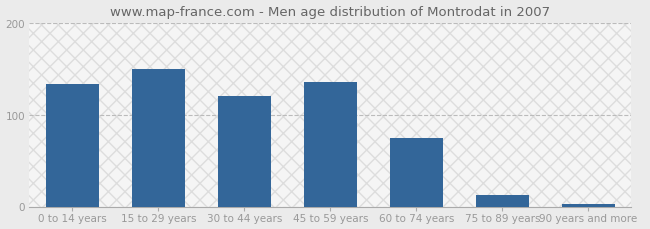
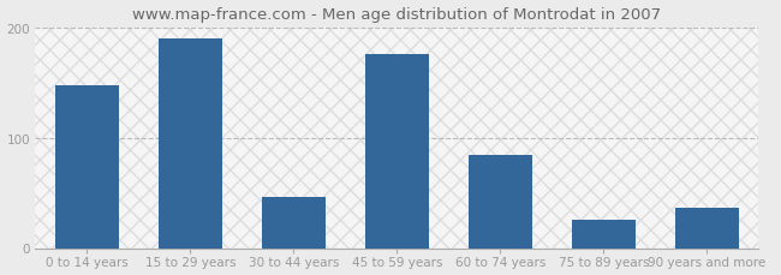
0 to 14 years: 133 -> 148
15 to 29 years: 150 -> 190
30 to 44 years: 120 -> 46
45 to 59 years: 136 -> 176
60 to 74 years: 75 -> 84
75 to 89 years: 12 -> 26
90 years and more: 3 -> 36
